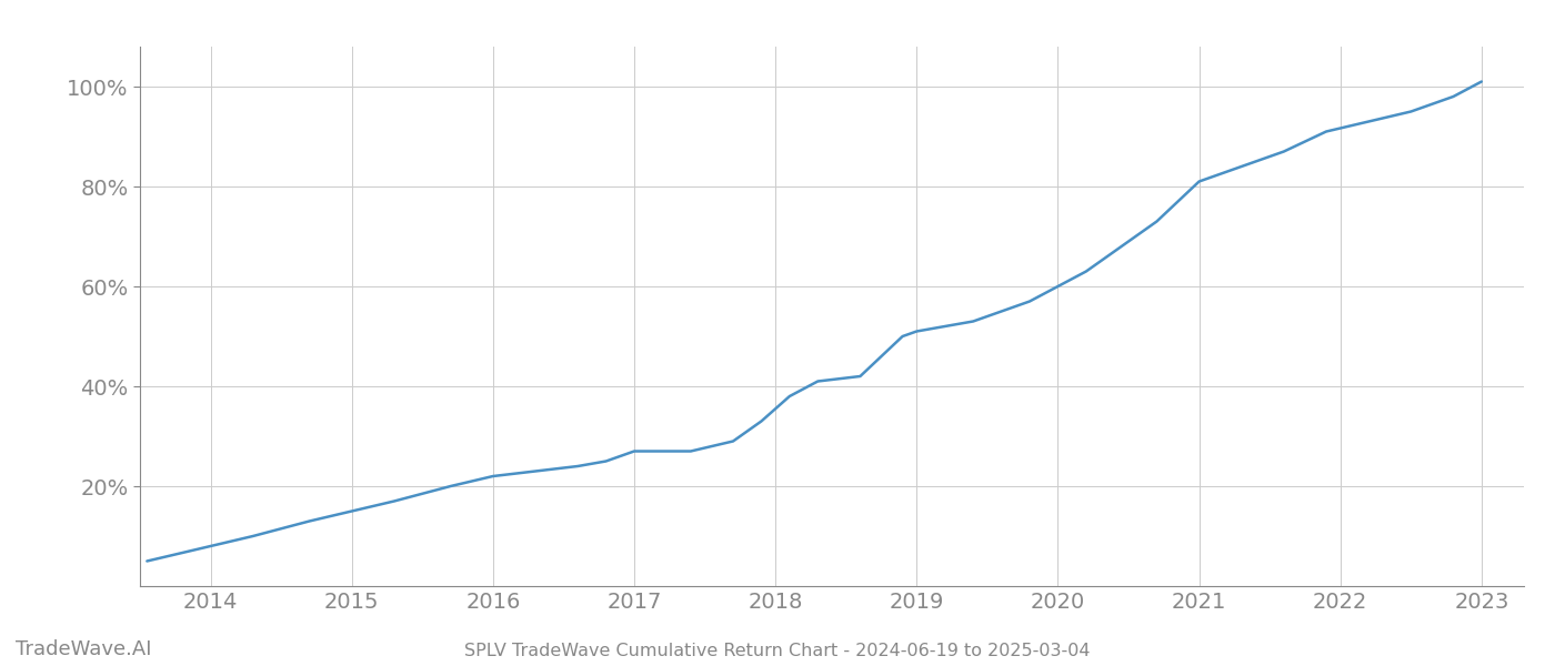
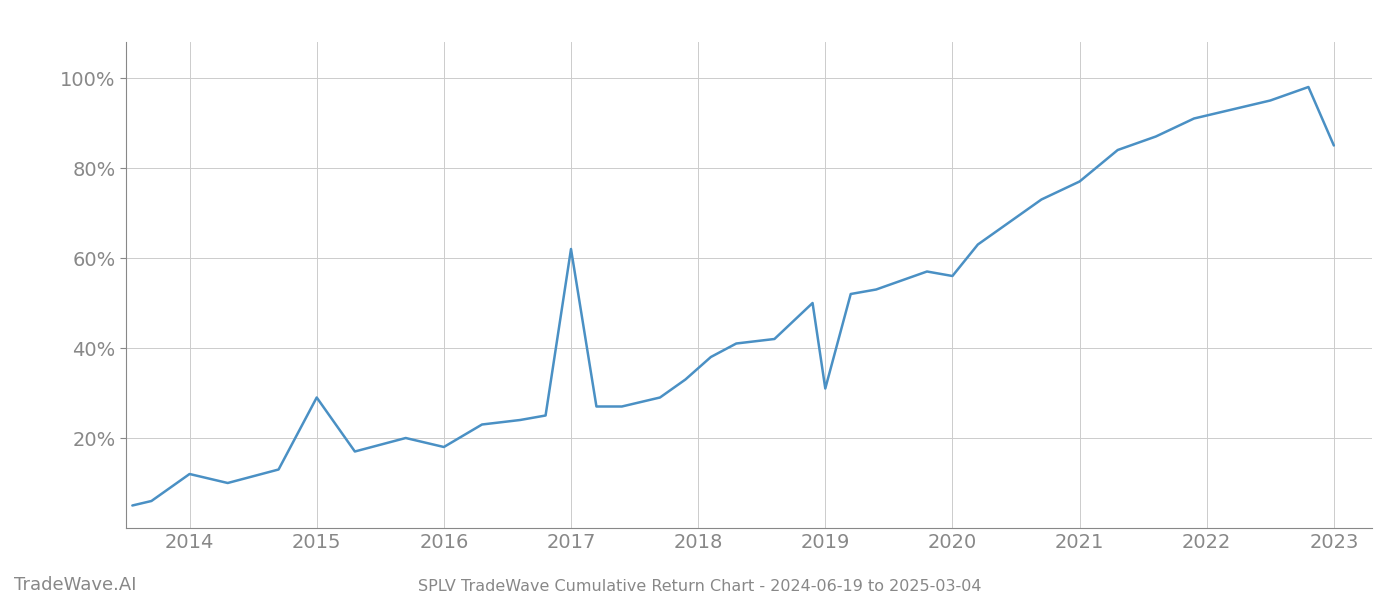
2014: 8% -> 12%
2015: 15% -> 29%
2016: 22% -> 18%
2017: 27% -> 62%
2019: 51% -> 31%
2020: 60% -> 56%
2021: 81% -> 77%
2023: 101% -> 85%
